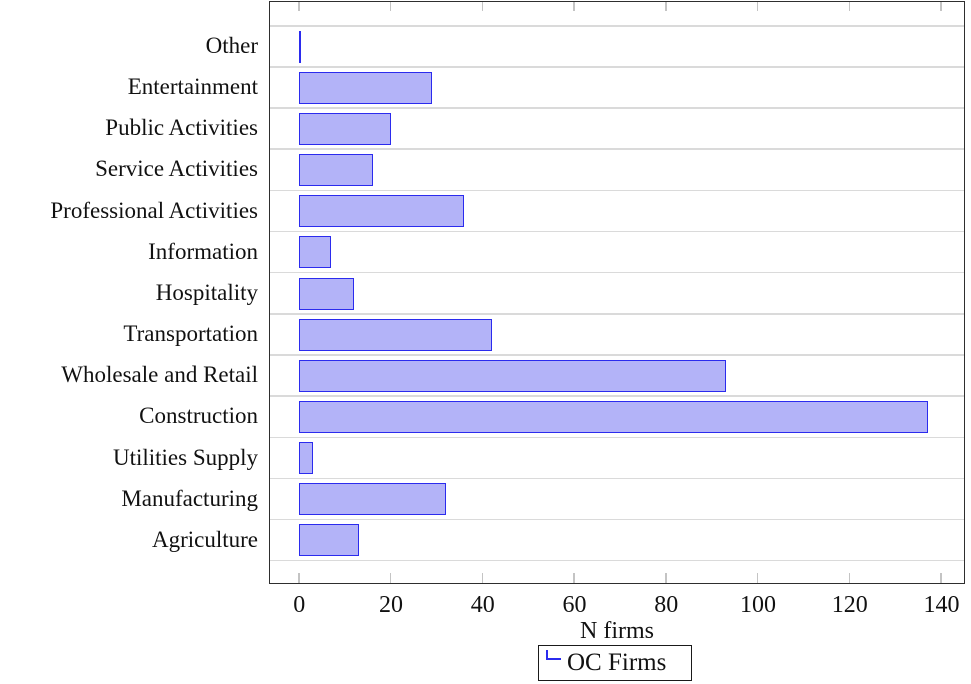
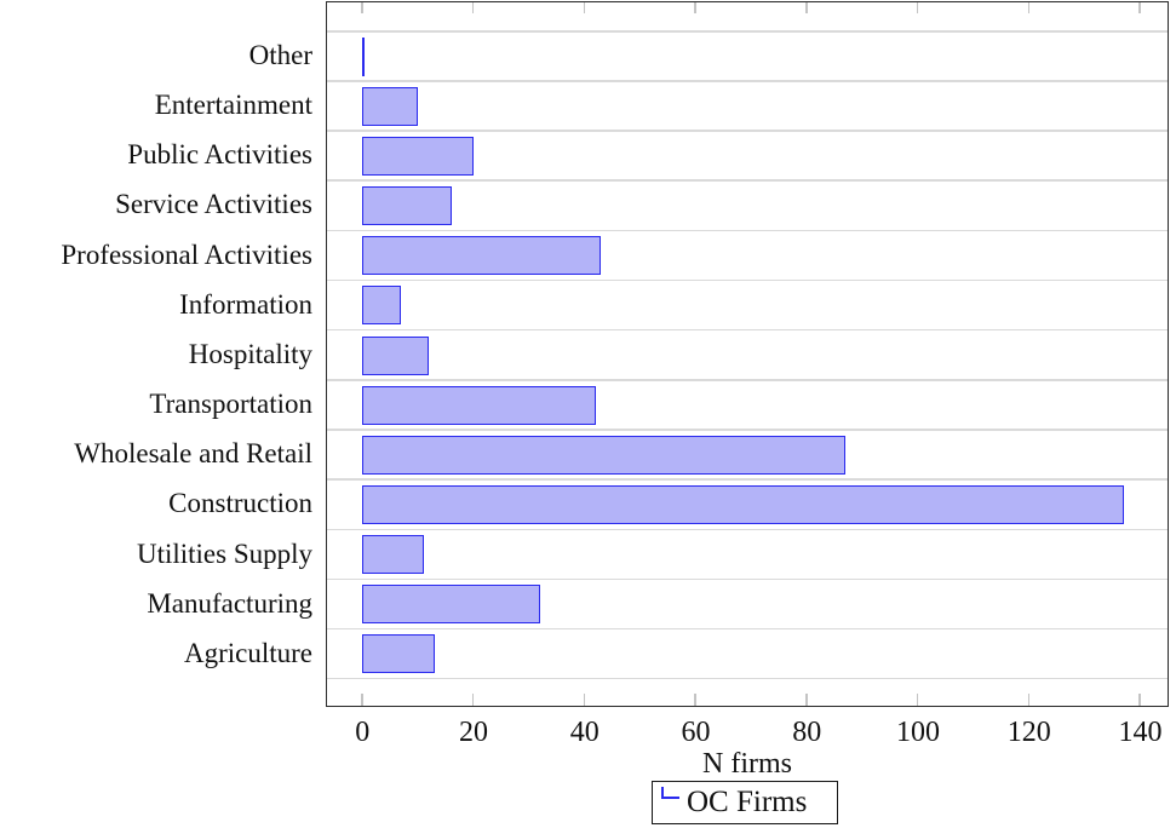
Entertainment: 29 -> 10
Professional Activities: 36 -> 43
Wholesale and Retail: 93 -> 87
Utilities Supply: 3 -> 11
